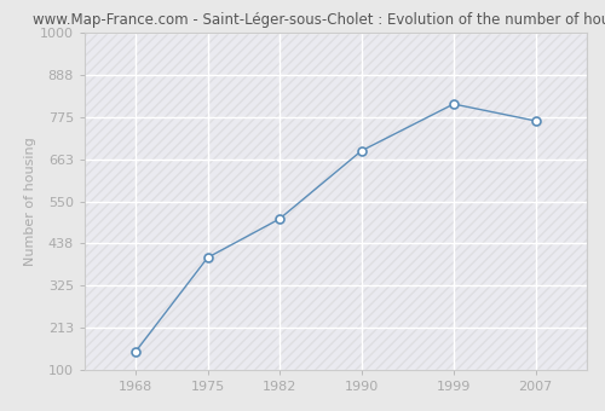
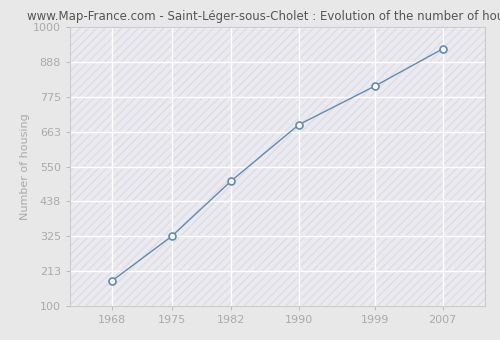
1968: 150 -> 182
1975: 400 -> 325
2007: 765 -> 930
